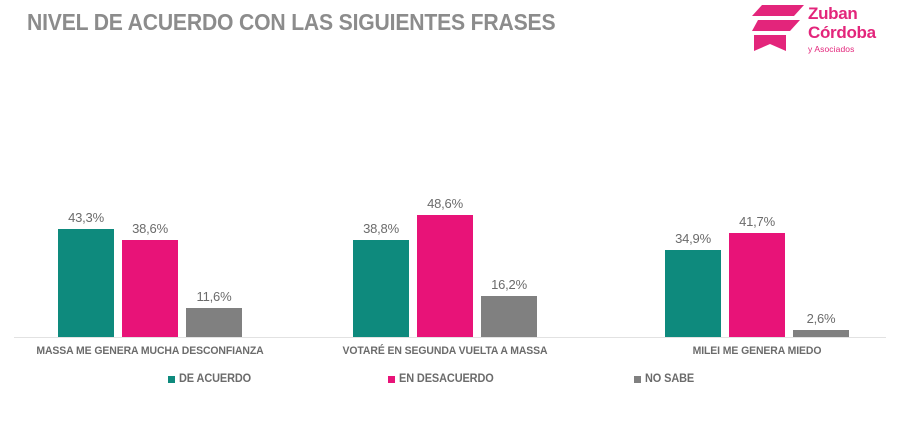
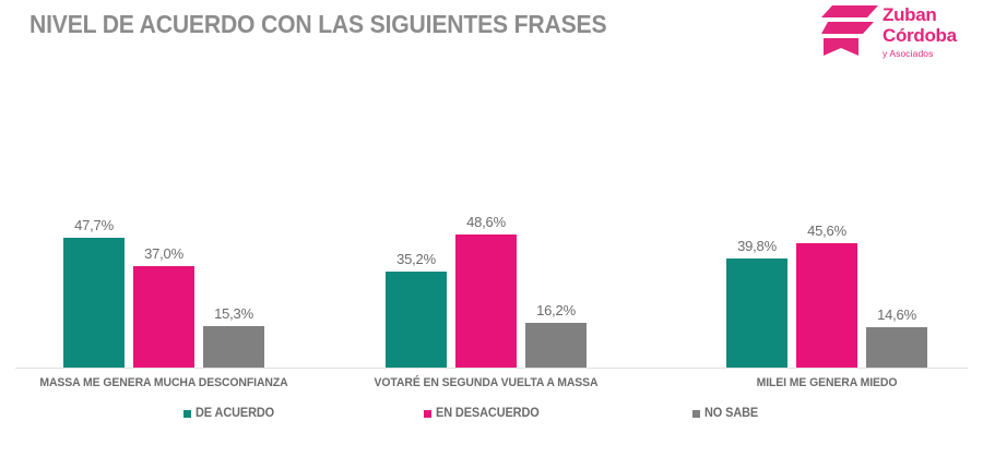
DE ACUERDO/MASSA ME GENERA MUCHA DESCONFIANZA: 43,3% -> 47,7%
EN DESACUERDO/MASSA ME GENERA MUCHA DESCONFIANZA: 38,6% -> 37,0%
NO SABE/MASSA ME GENERA MUCHA DESCONFIANZA: 11,6% -> 15,3%
DE ACUERDO/VOTARÉ EN SEGUNDA VUELTA A MASSA: 38,8% -> 35,2%
DE ACUERDO/MILEI ME GENERA MIEDO: 34,9% -> 39,8%
EN DESACUERDO/MILEI ME GENERA MIEDO: 41,7% -> 45,6%
NO SABE/MILEI ME GENERA MIEDO: 2,6% -> 14,6%
